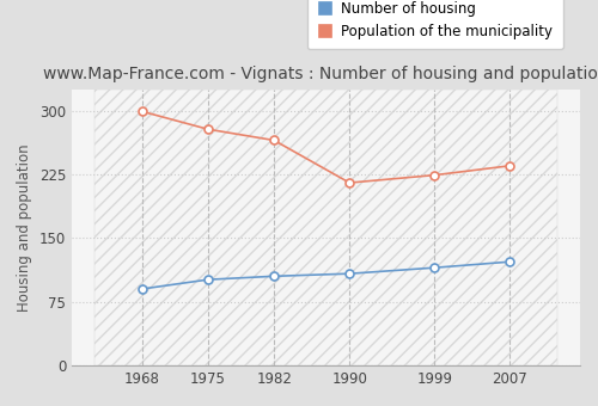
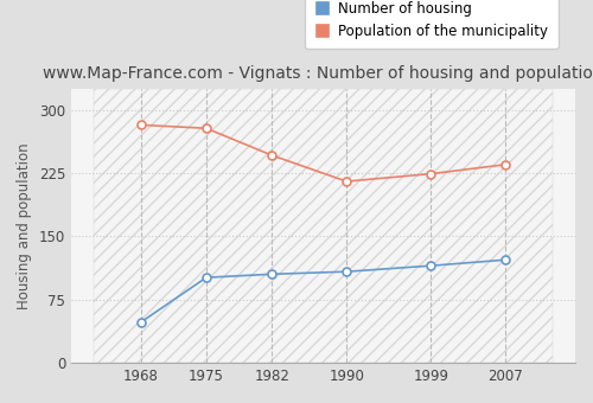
Number of housing/1968: 90 -> 48
Population of the municipality/1968: 299 -> 282
Population of the municipality/1982: 265 -> 246
